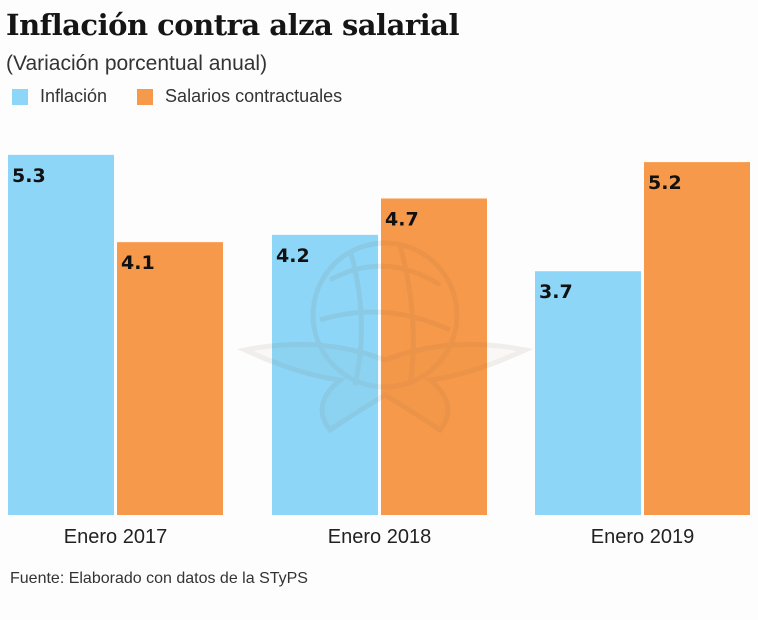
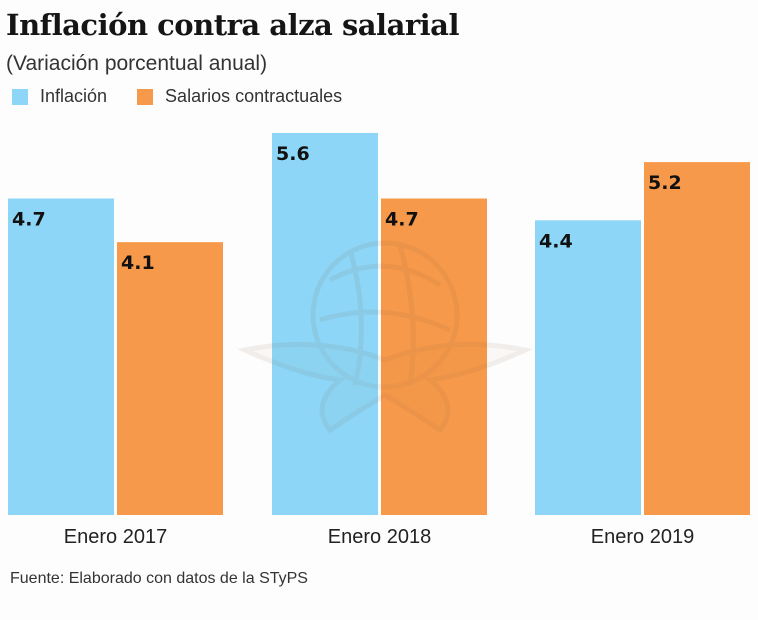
Inflación/Enero 2017: 5.3 -> 4.7
Inflación/Enero 2018: 4.2 -> 5.6
Inflación/Enero 2019: 3.7 -> 4.4
